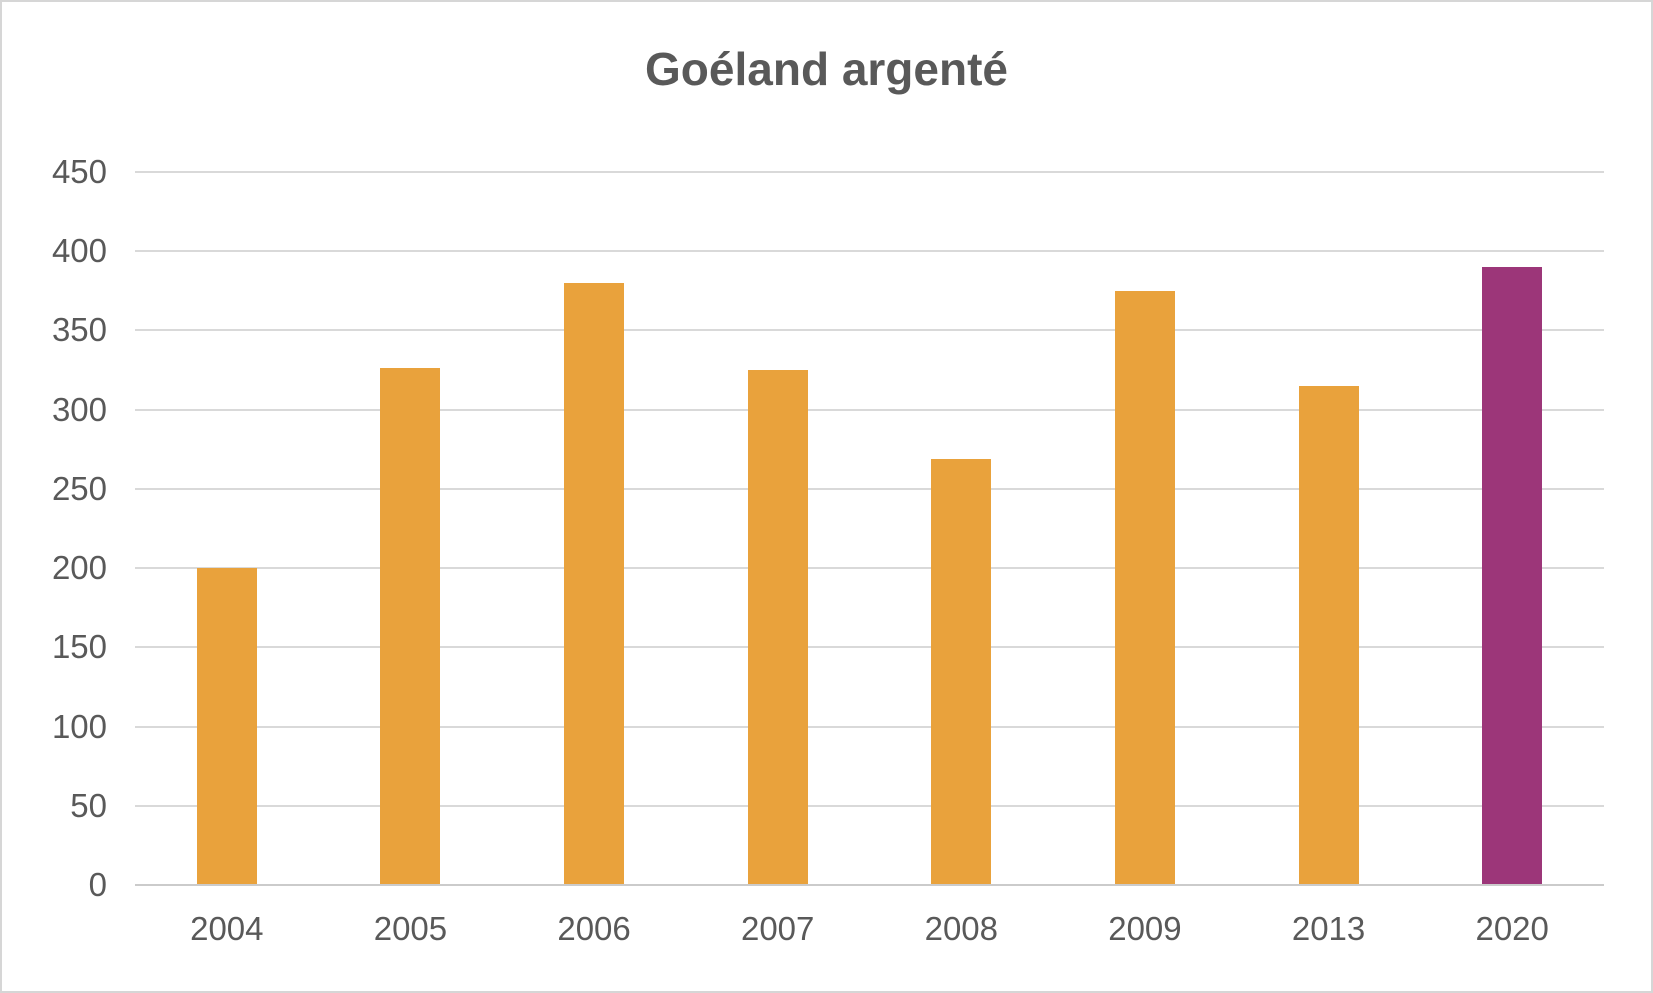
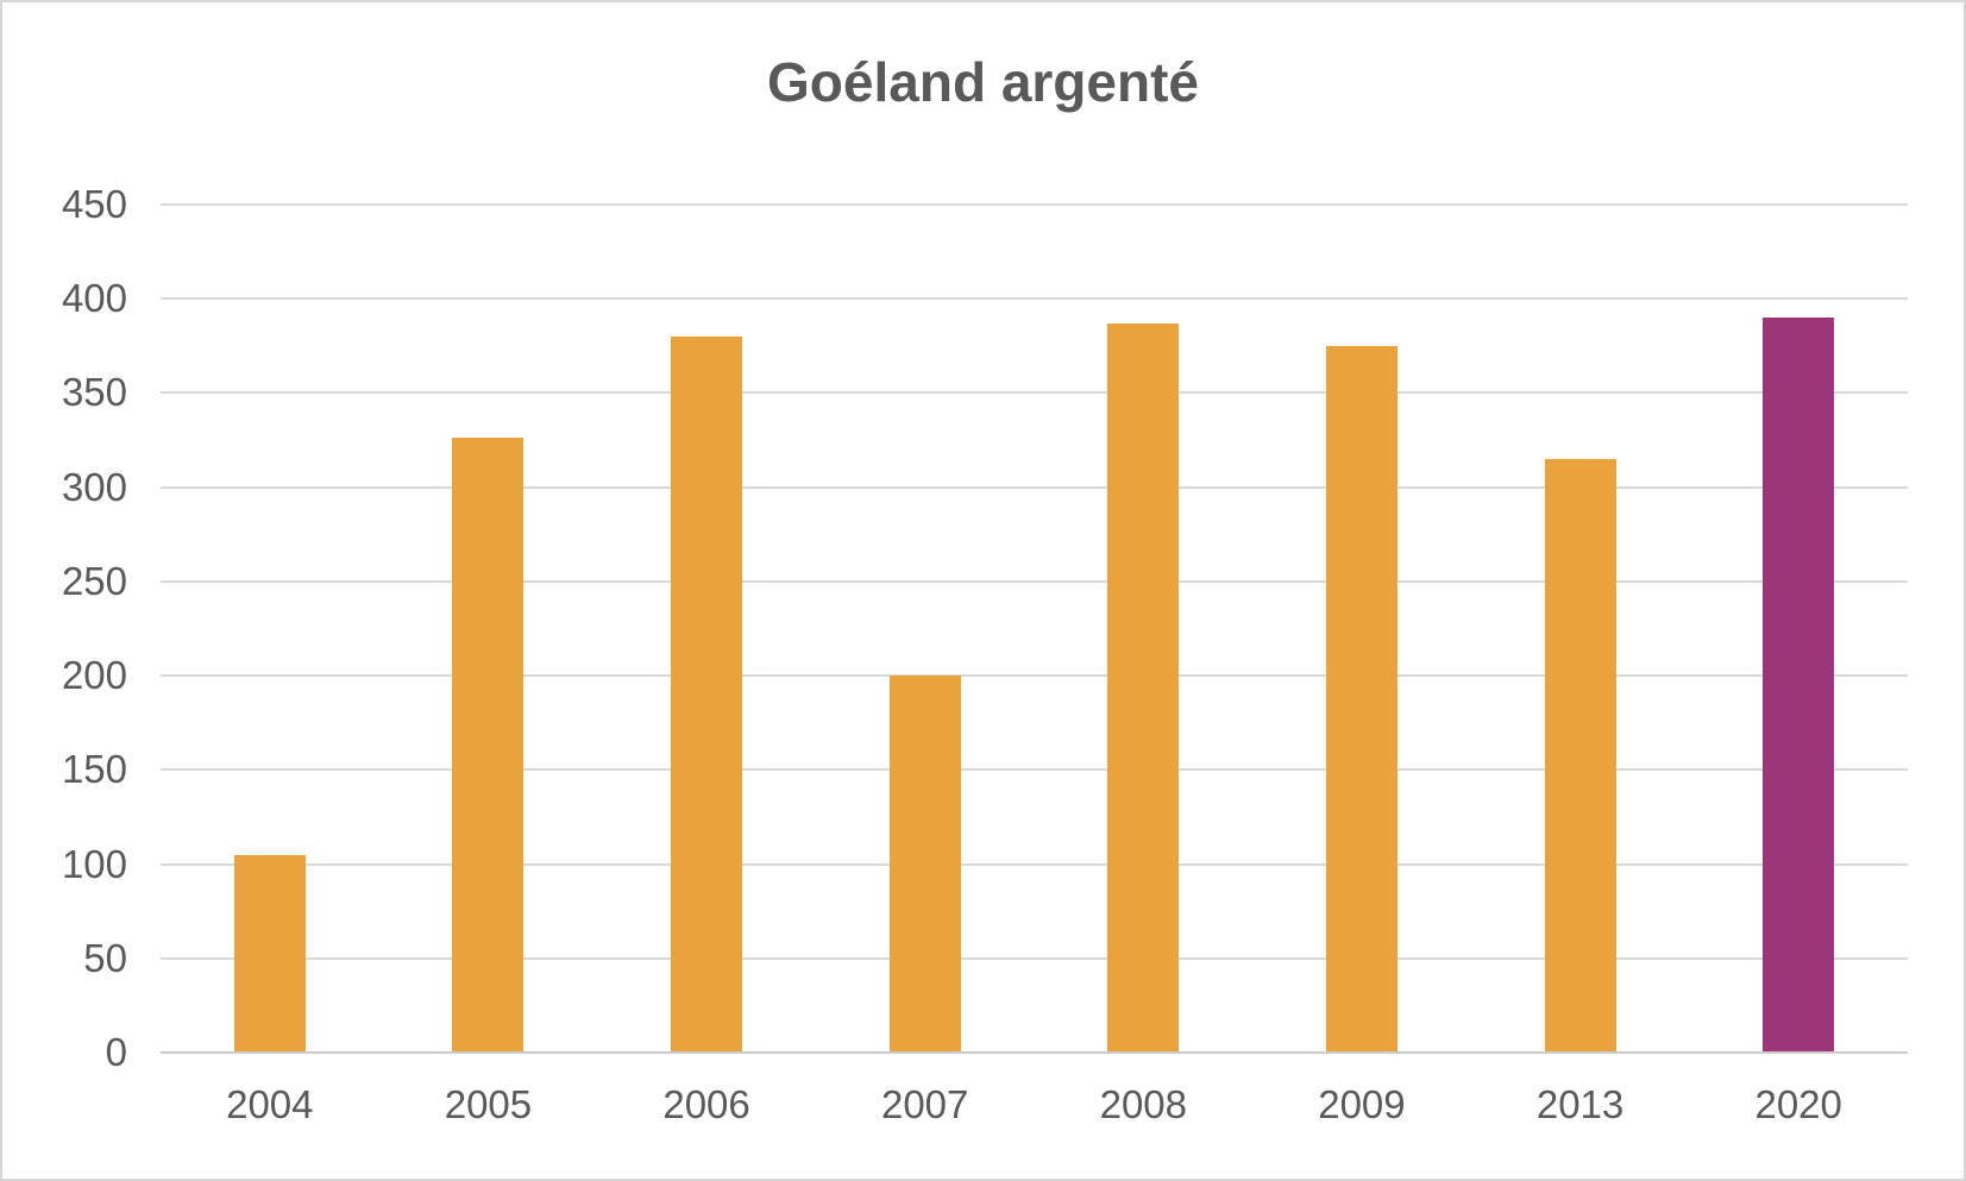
2004: 200 -> 105
2007: 325 -> 200
2008: 269 -> 387
